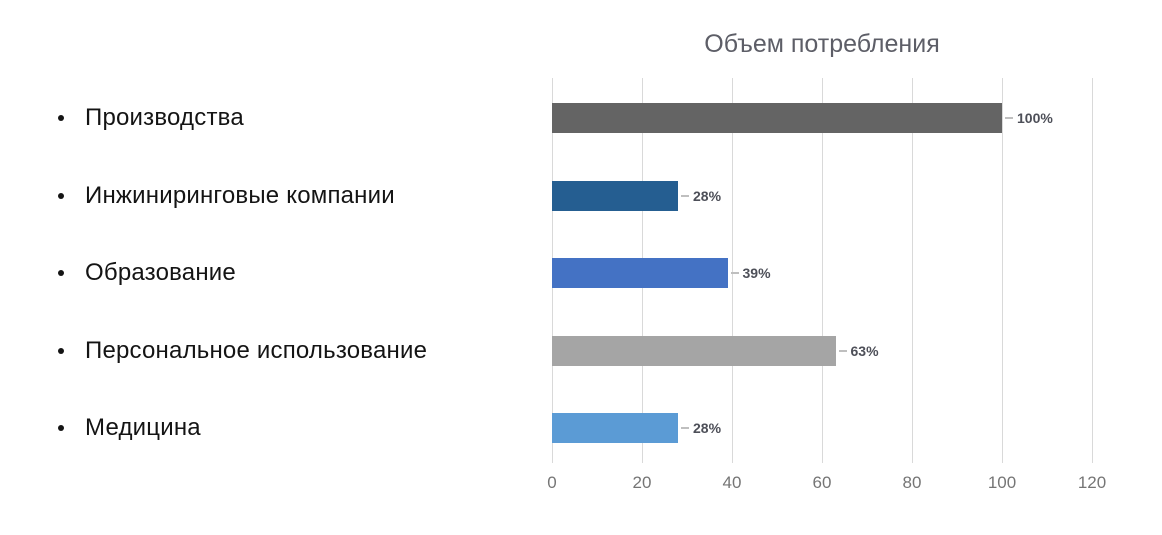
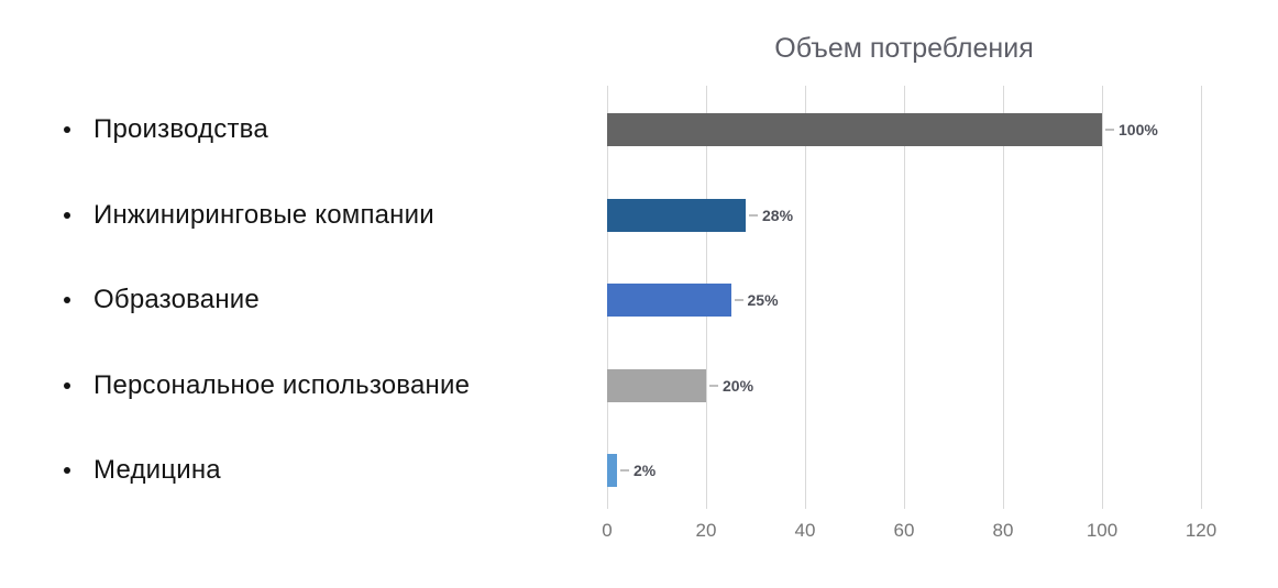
Образование: 39% -> 25%
Персональное использование: 63% -> 20%
Медицина: 28% -> 2%
